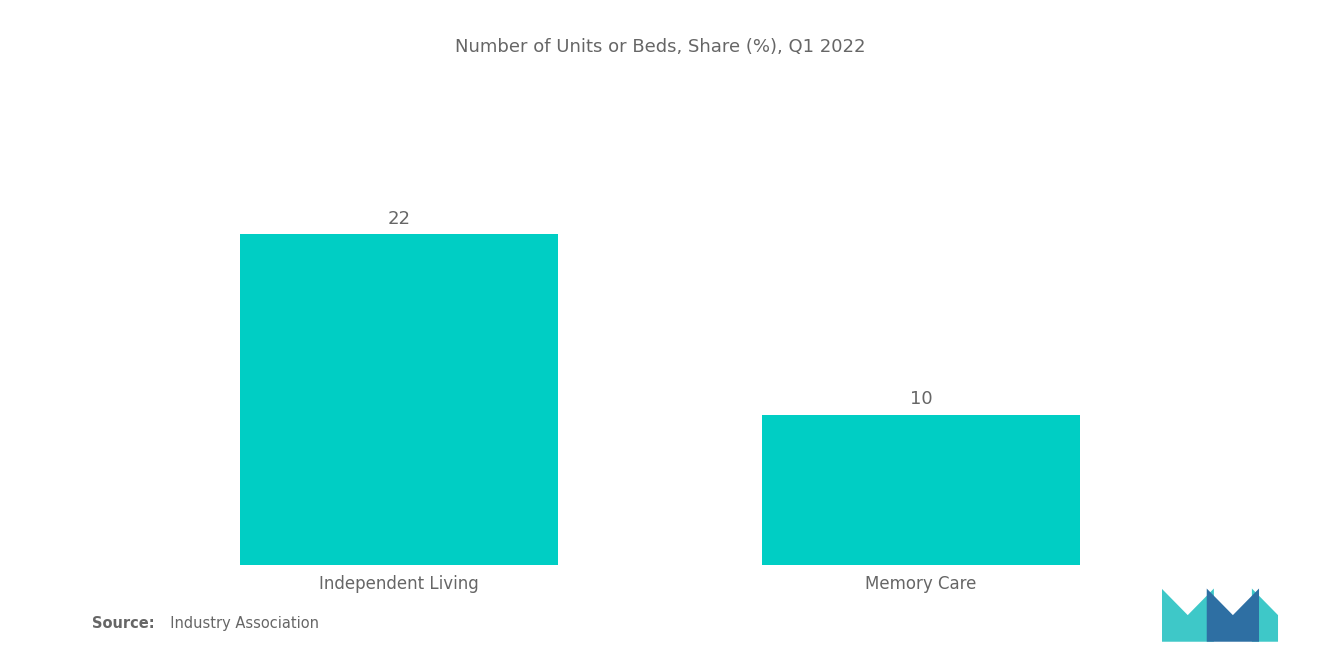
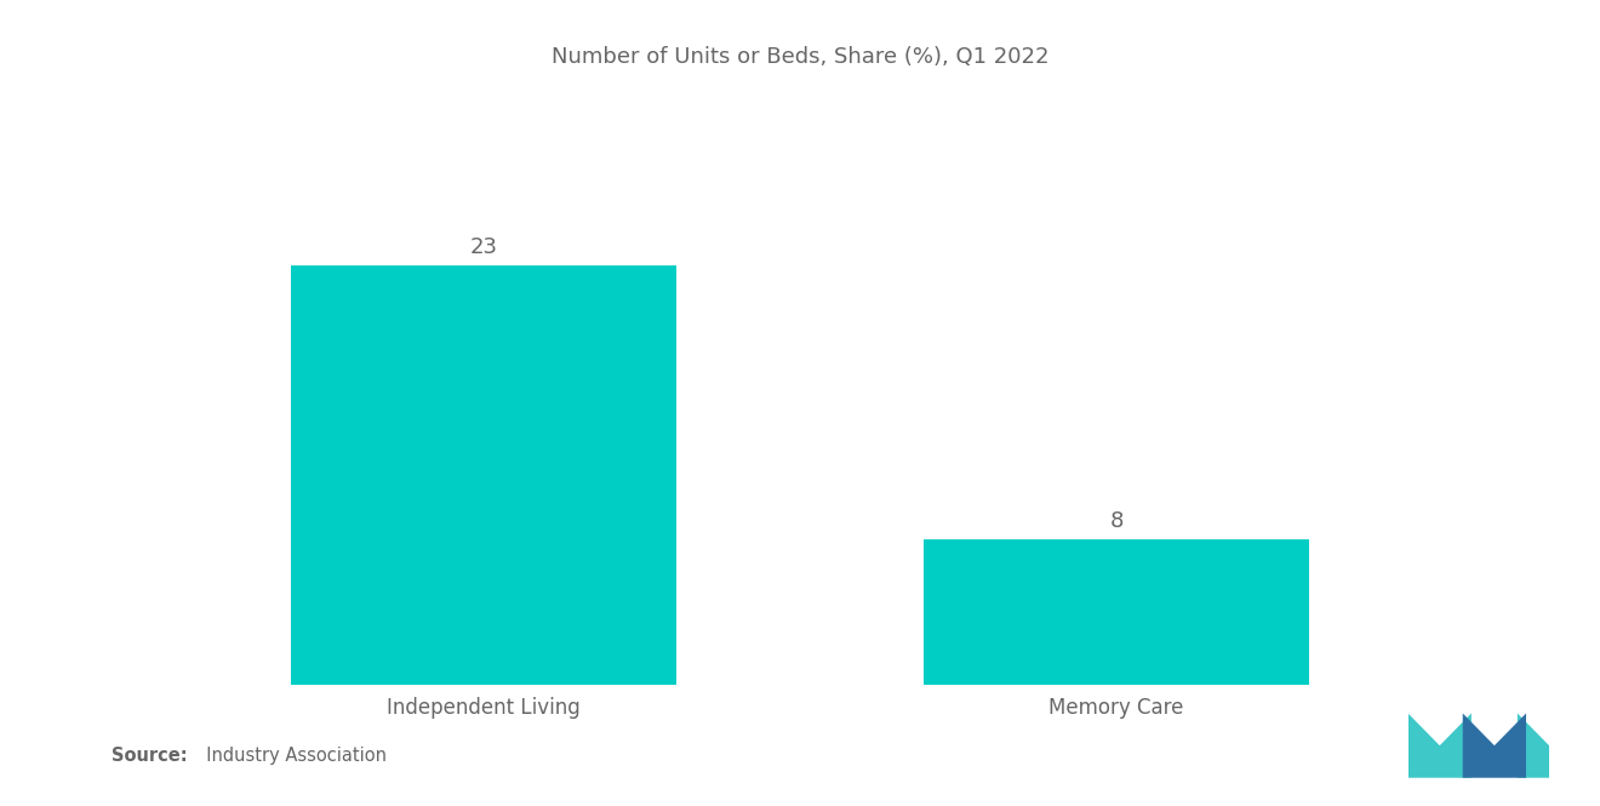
Independent Living: 22 -> 23
Memory Care: 10 -> 8
